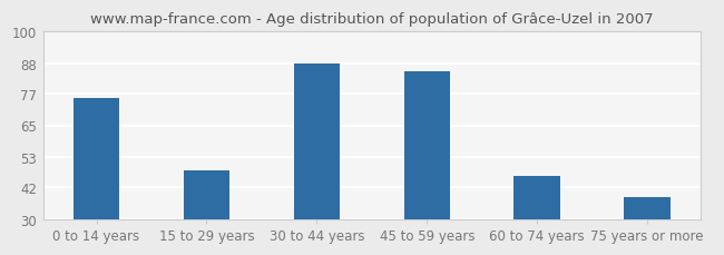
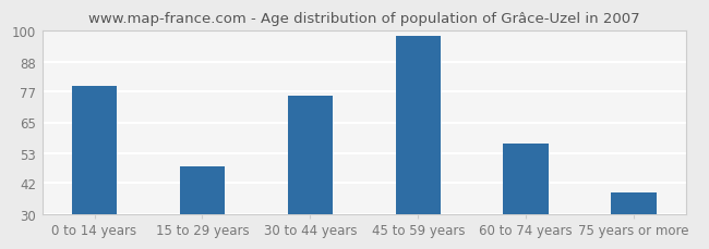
0 to 14 years: 75 -> 79
30 to 44 years: 88 -> 75
45 to 59 years: 85 -> 98
60 to 74 years: 46 -> 57
